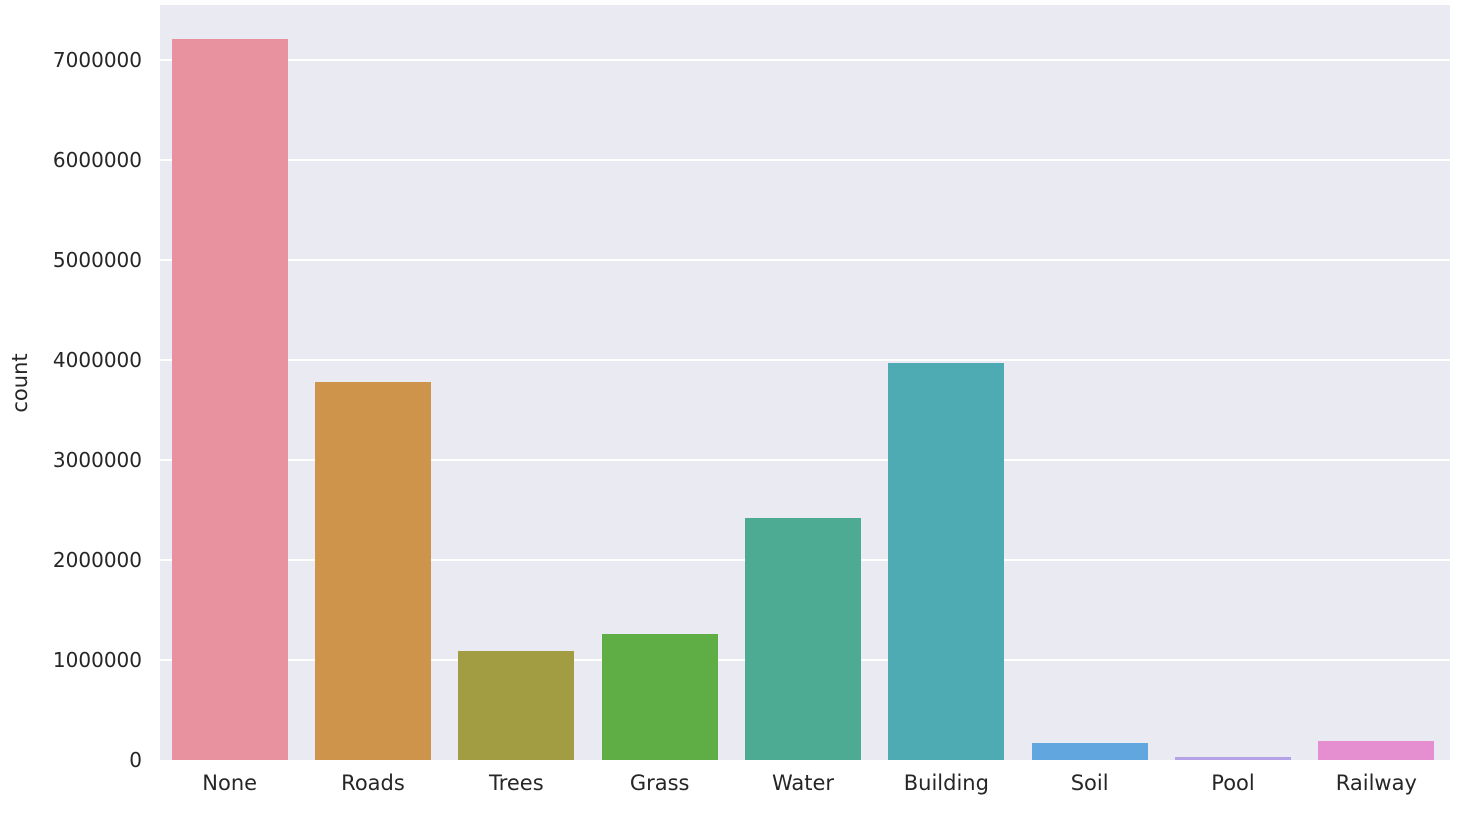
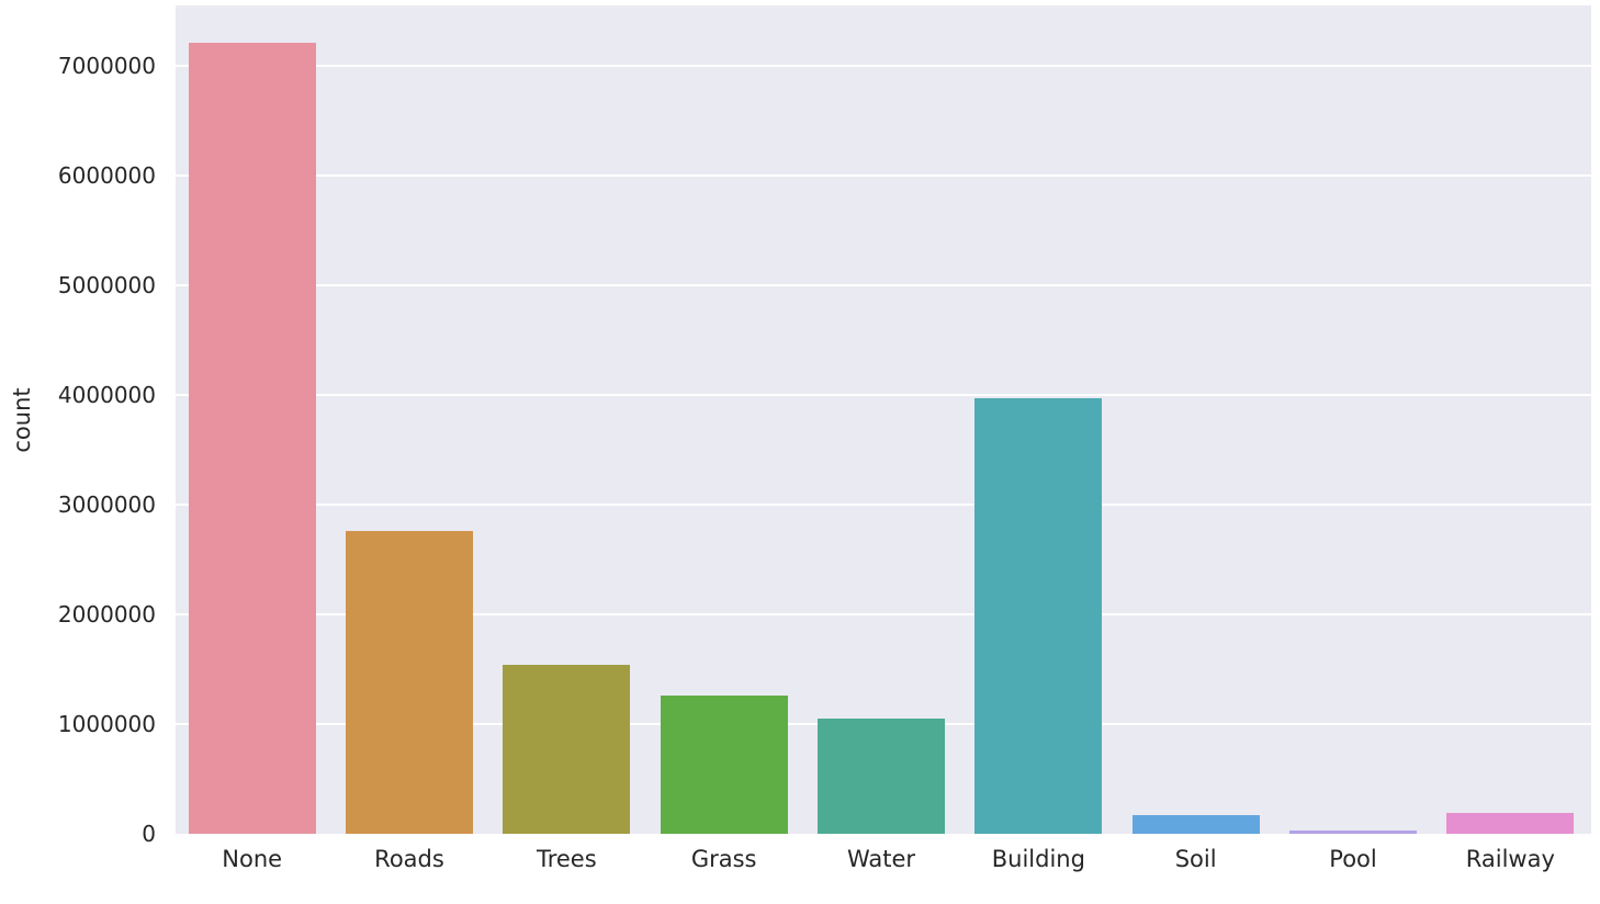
Roads: 3780000 -> 2760000
Trees: 1090000 -> 1540000
Water: 2420000 -> 1050000
